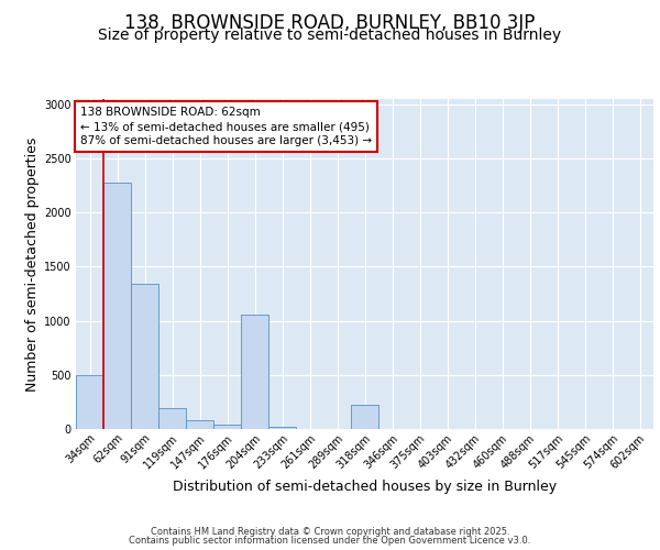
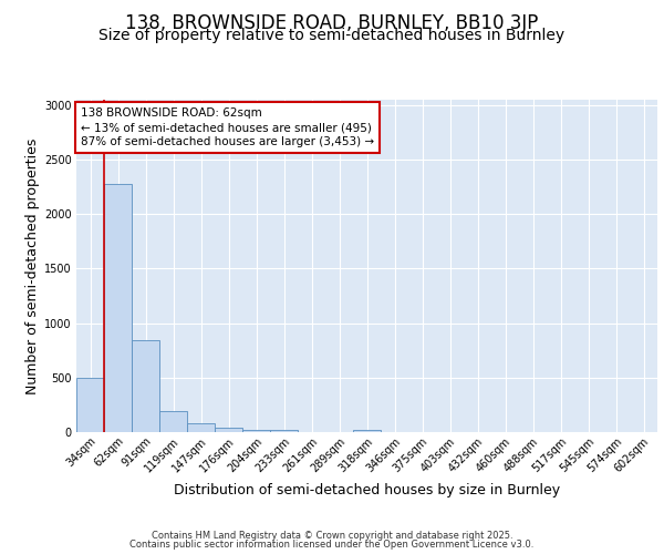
91sqm: 1340 -> 840
204sqm: 1060 -> 20
318sqm: 220 -> 20
